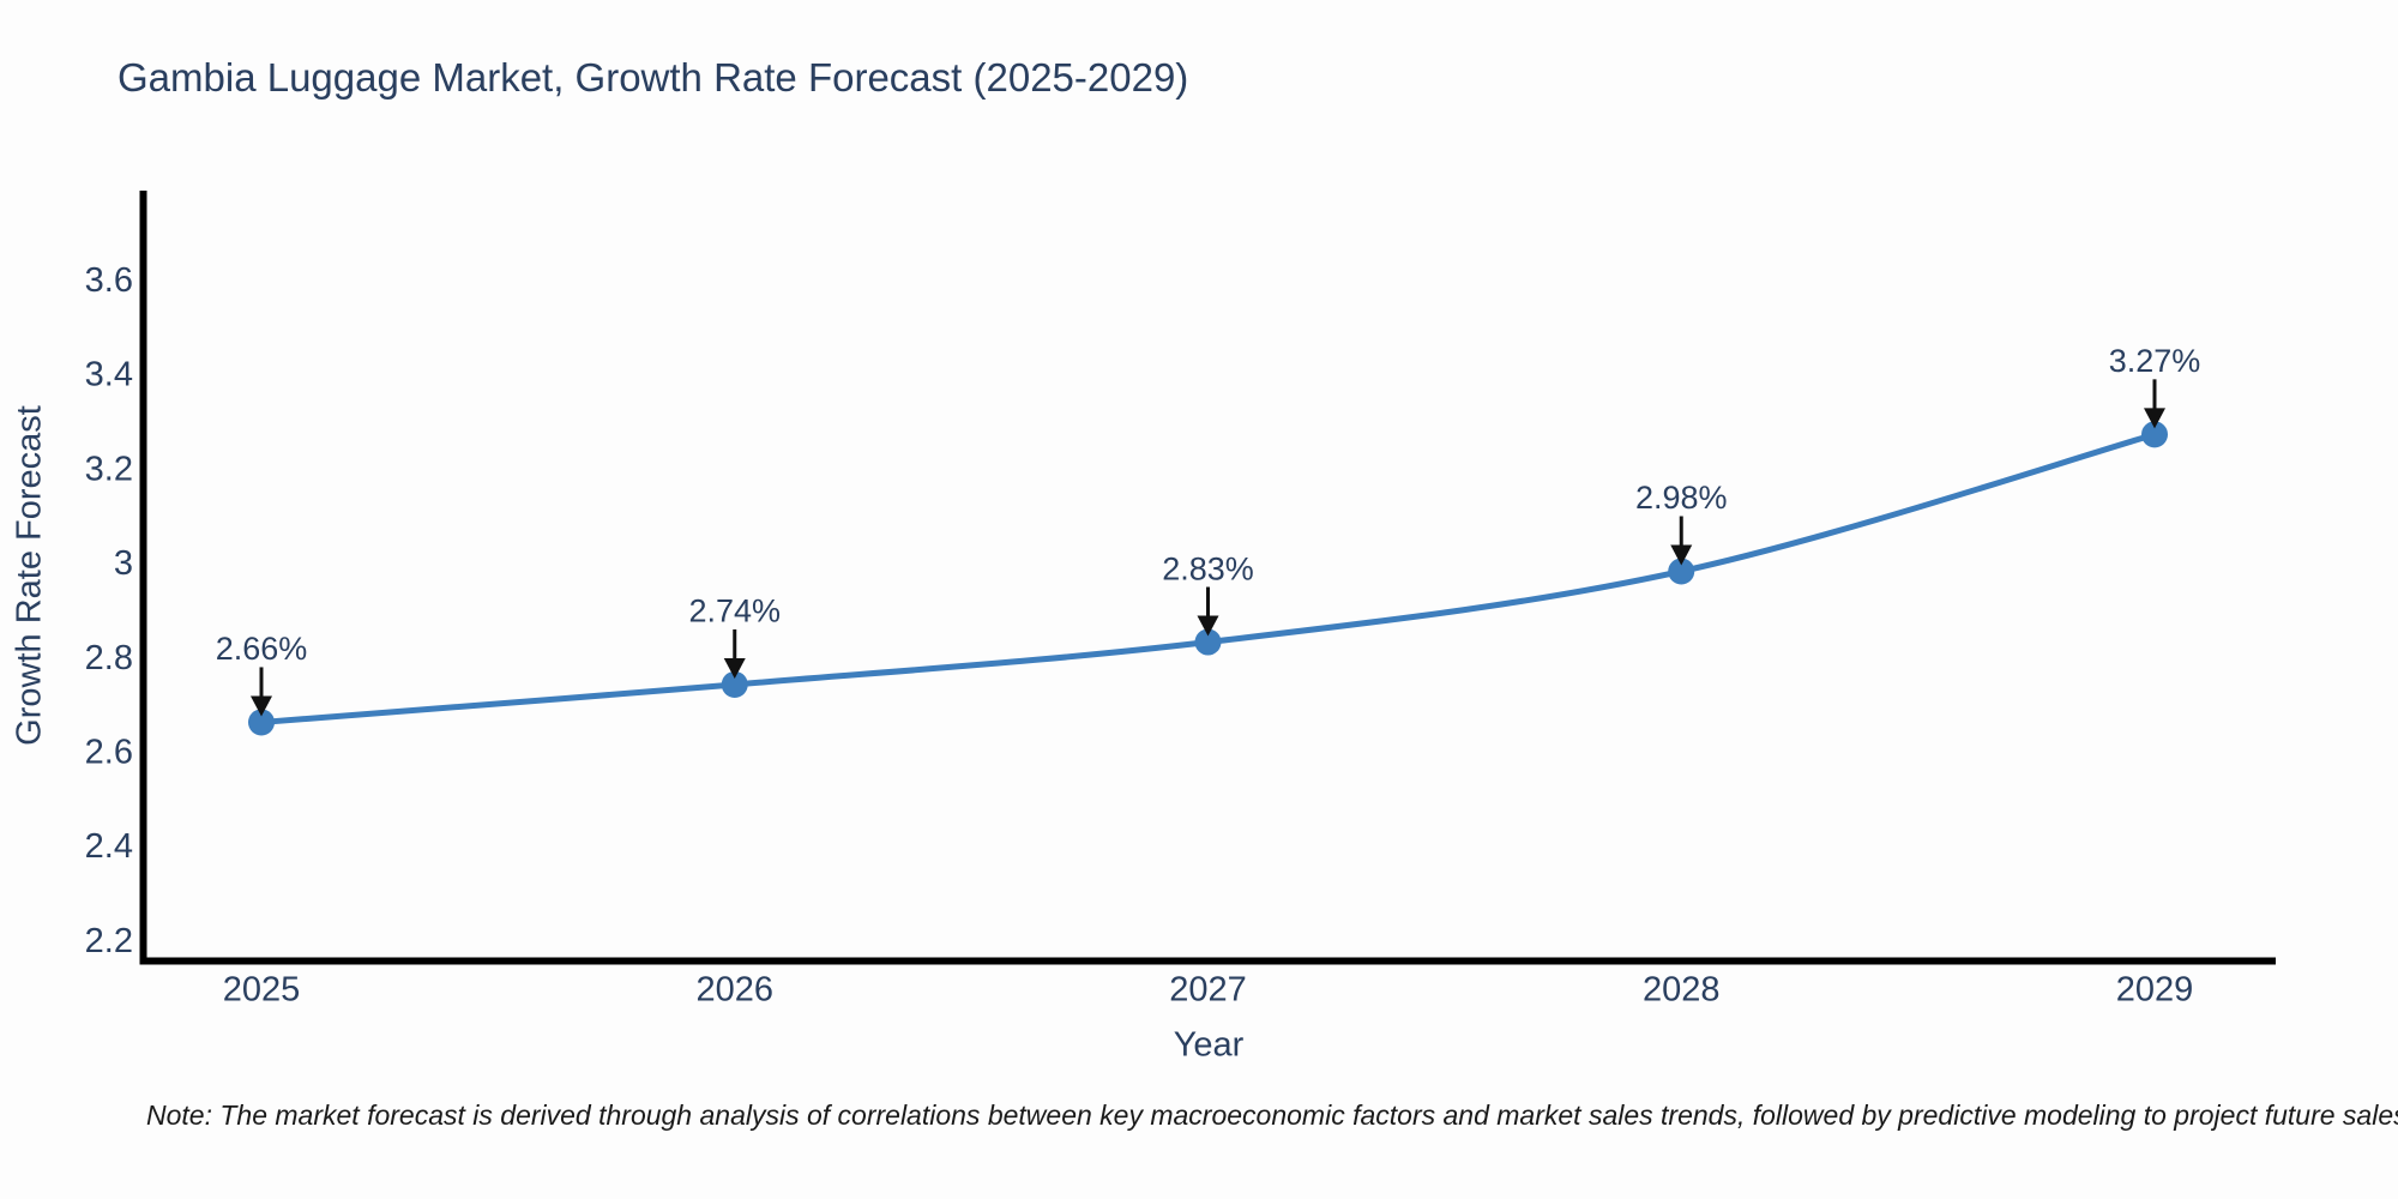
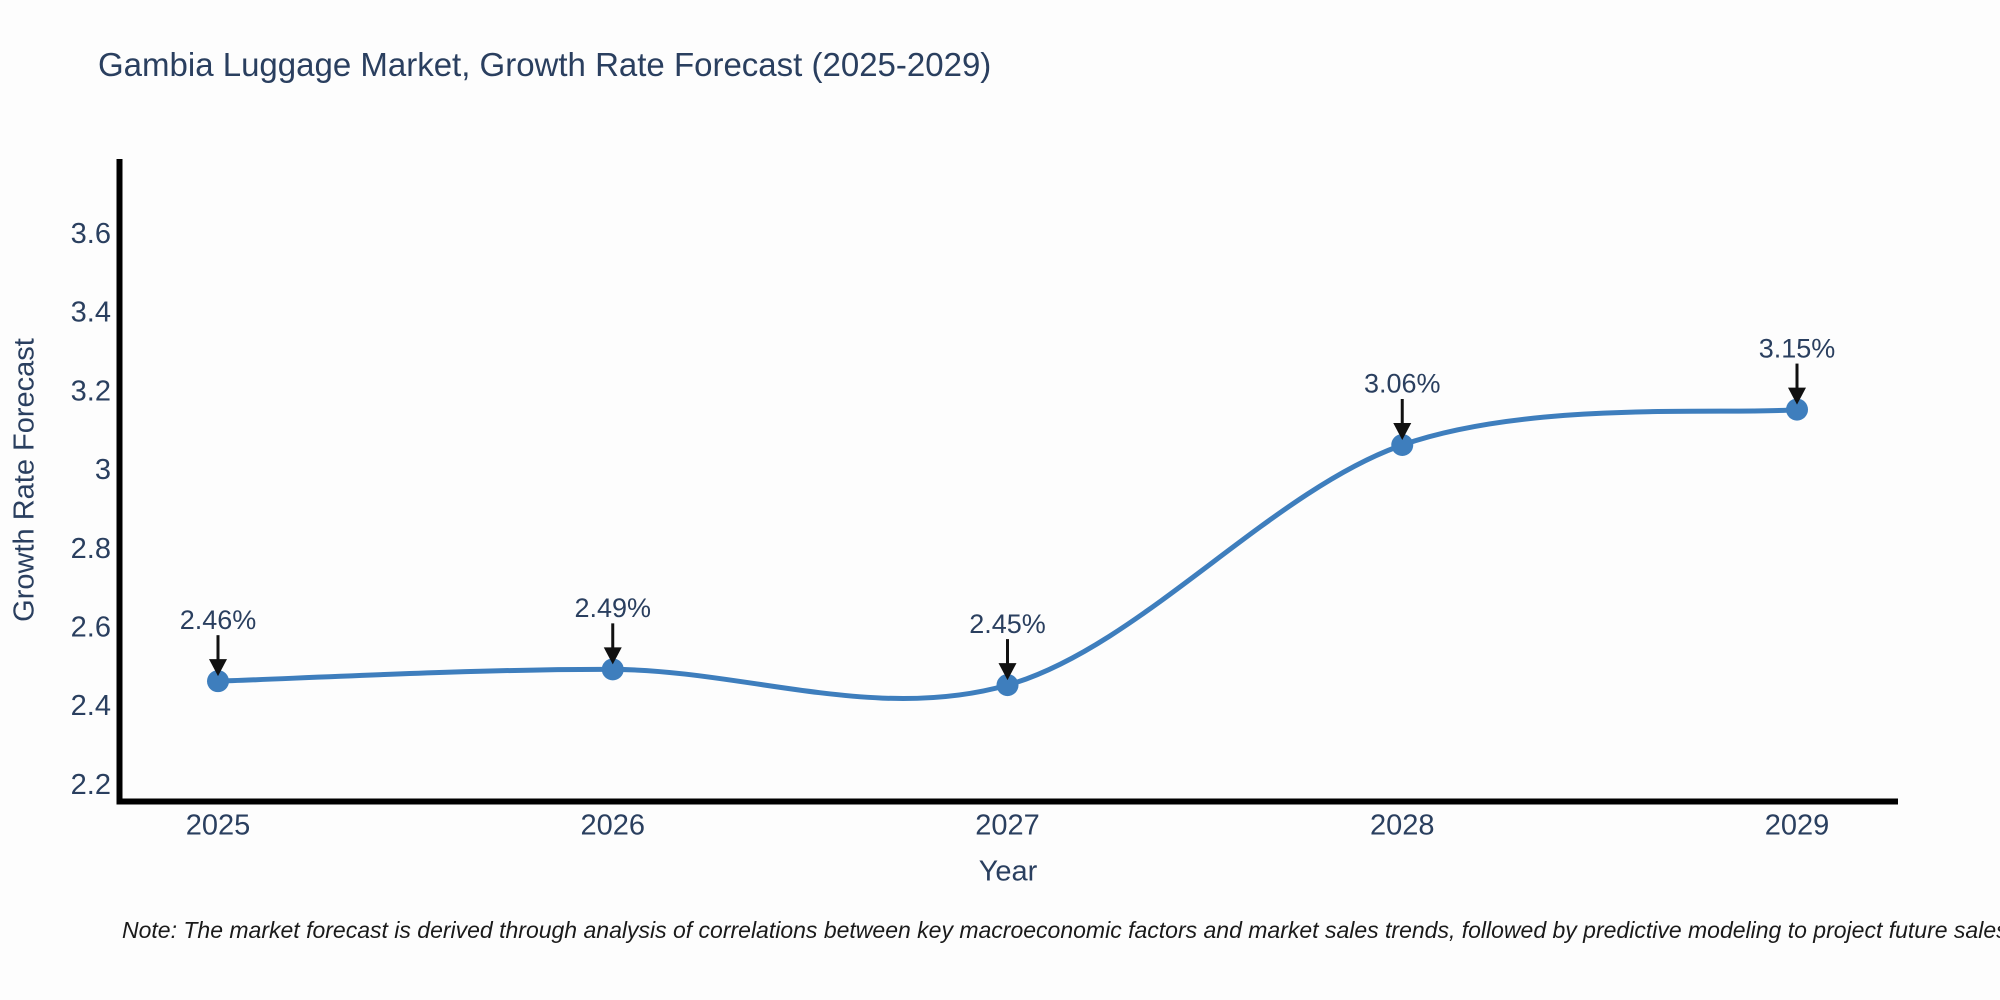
2025: 2.66% -> 2.46%
2026: 2.74% -> 2.49%
2027: 2.83% -> 2.45%
2028: 2.98% -> 3.06%
2029: 3.27% -> 3.15%
